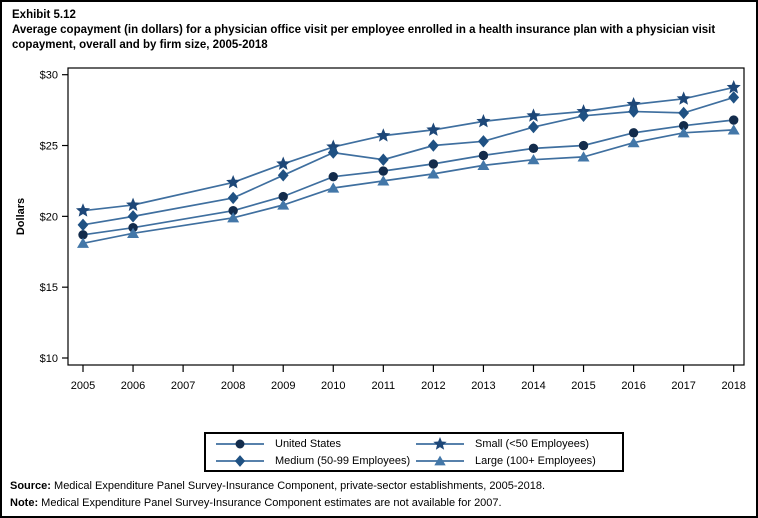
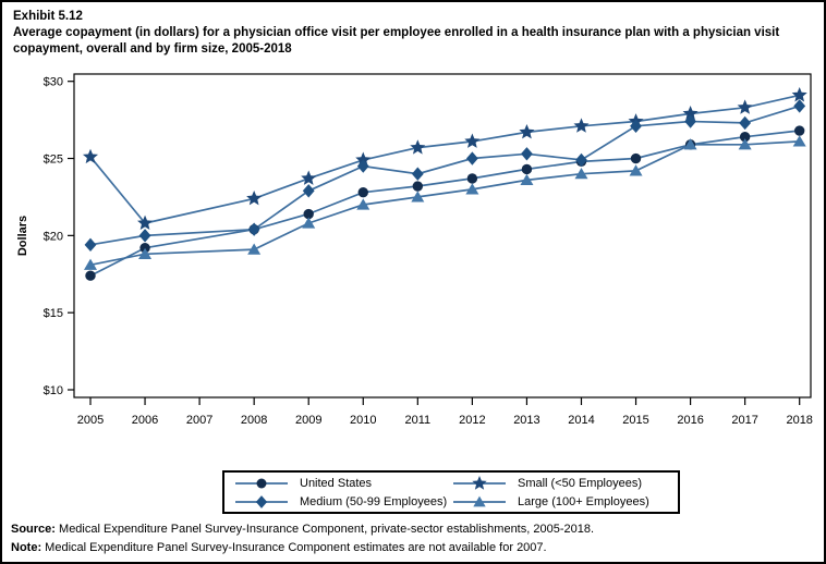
United States/2005: $18.7 -> $17.4
Small (<50 Employees)/2005: $20.4 -> $25.1
Medium (50-99 Employees)/2008: $21.3 -> $20.4
Large (100+ Employees)/2008: $19.9 -> $19.1
Medium (50-99 Employees)/2014: $26.3 -> $24.9
Large (100+ Employees)/2016: $25.2 -> $25.9
